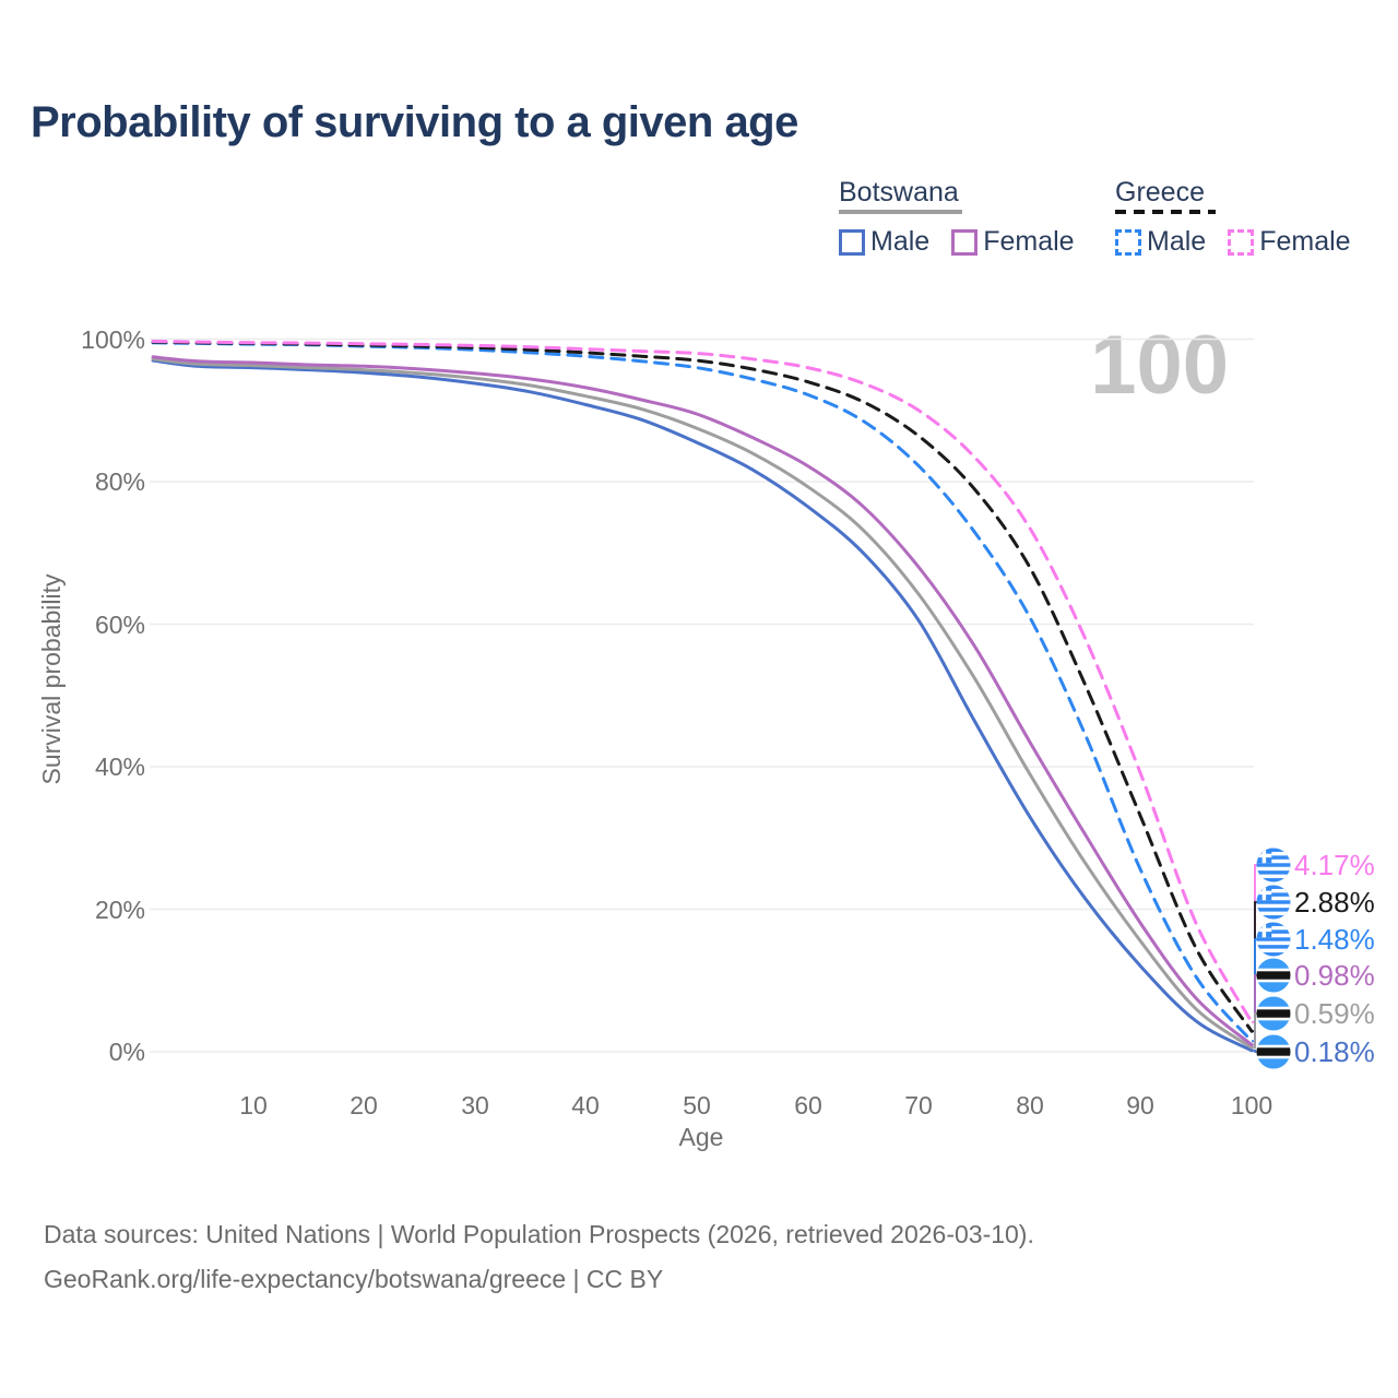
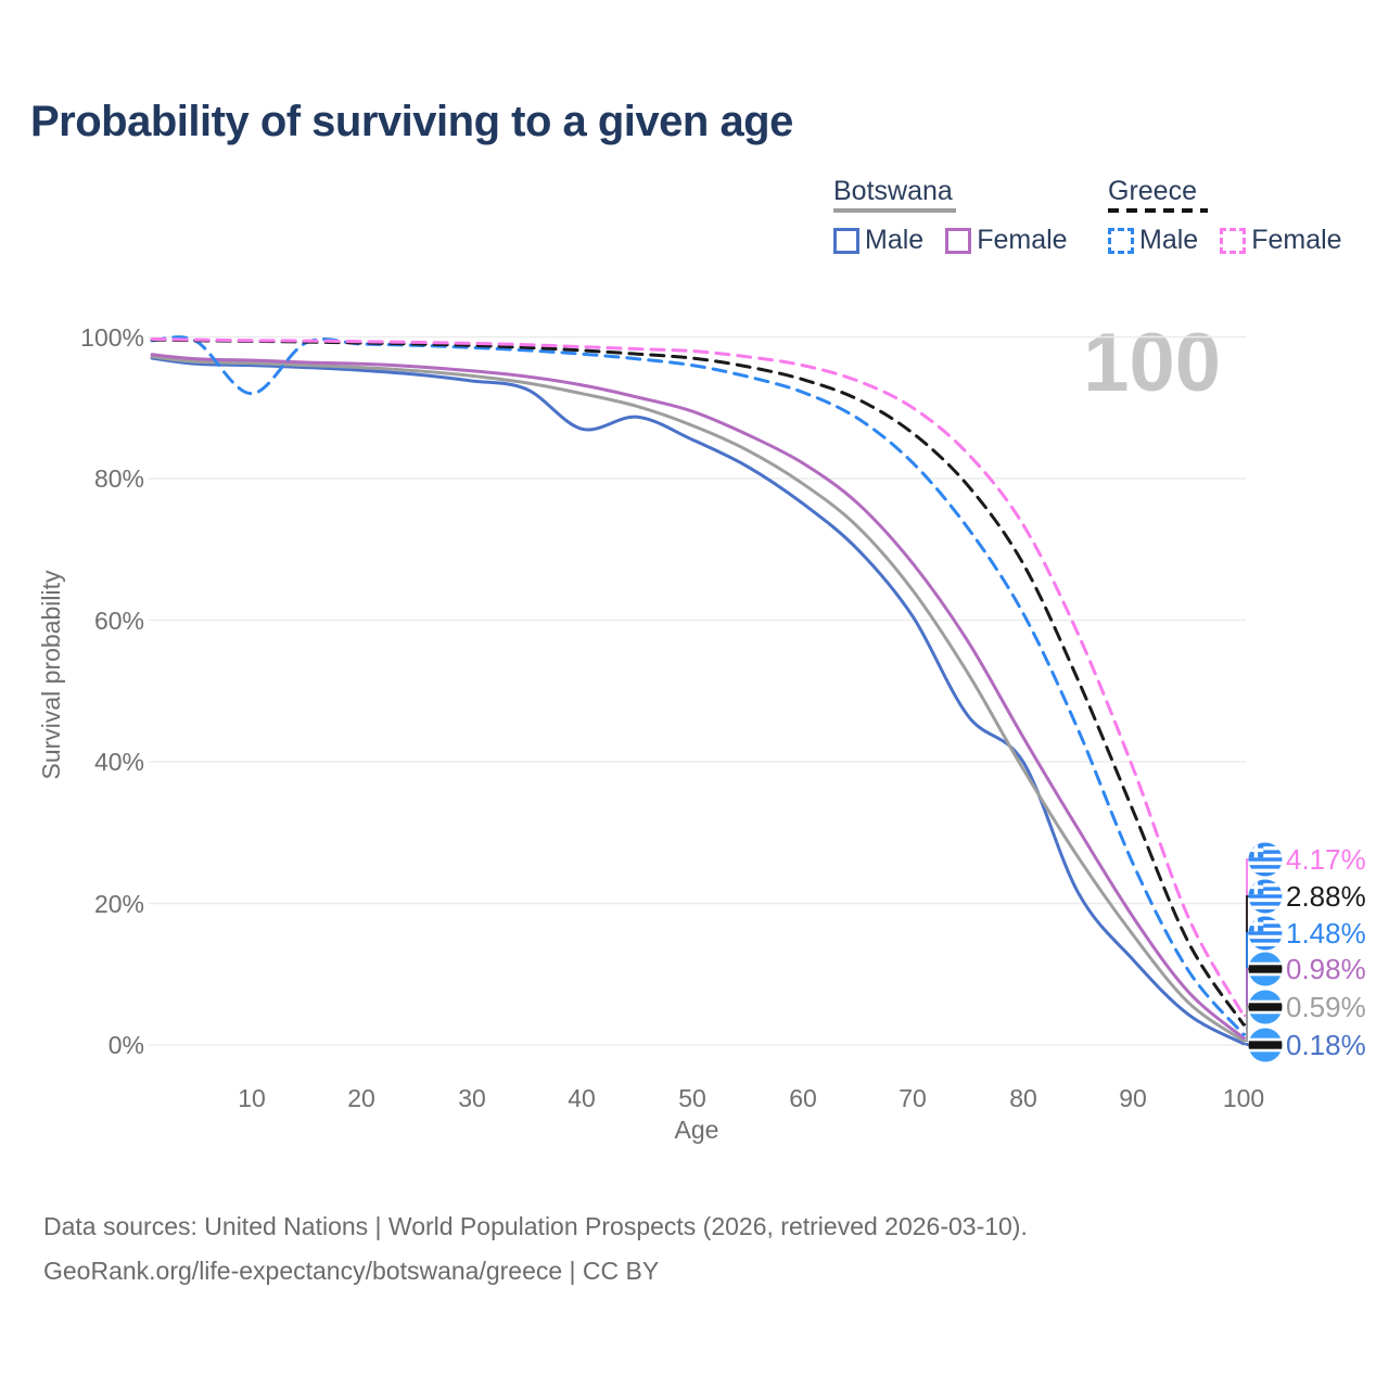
Greece Male/10: 99% -> 92%
Botswana Male/40: 91% -> 87%
Botswana Male/80: 33% -> 40%
